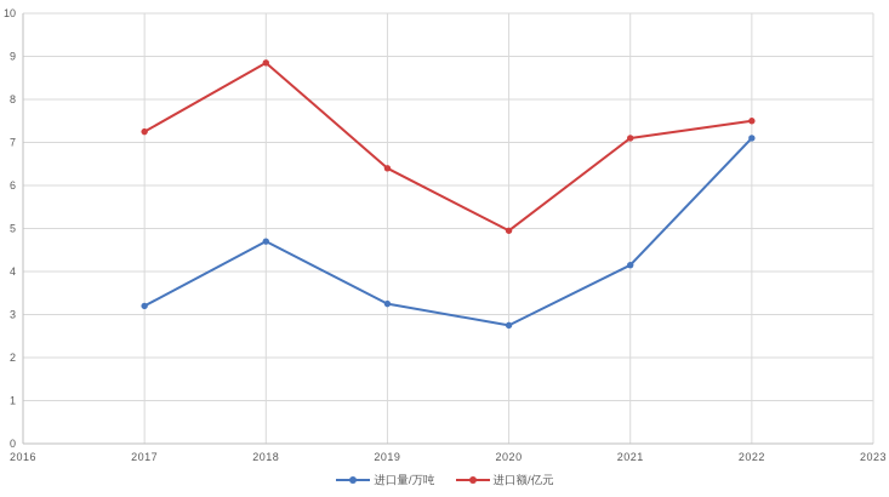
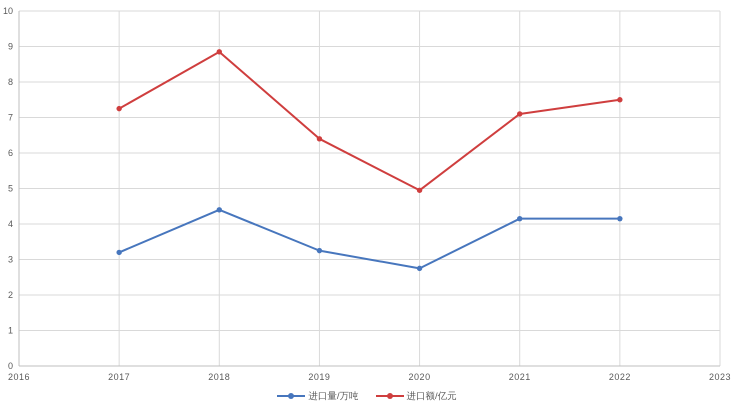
进口量/万吨/2018: 4.7 -> 4.4
进口量/万吨/2022: 7.1 -> 4.2
